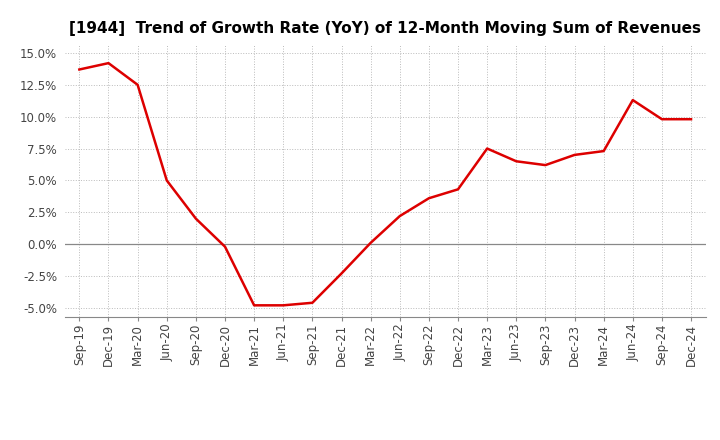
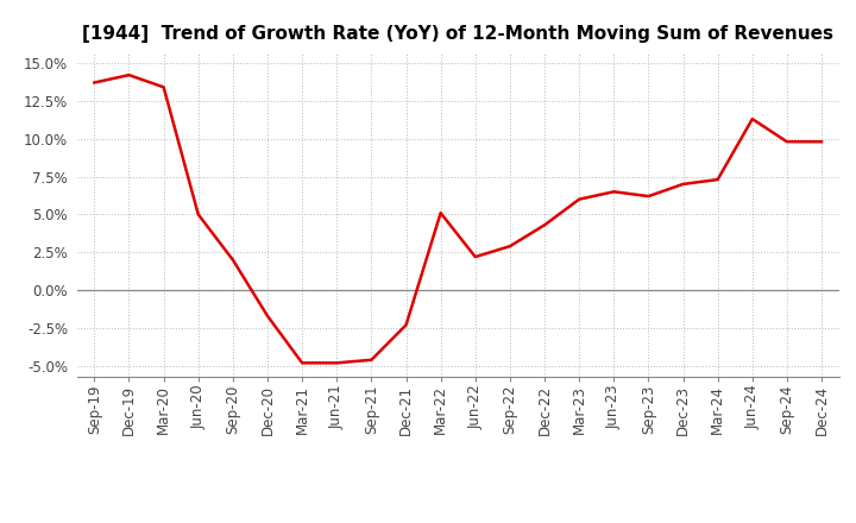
Mar-20: 12.5% -> 13.4%
Dec-20: -0.2% -> -1.7%
Mar-22: 0.1% -> 5.1%
Sep-22: 3.6% -> 2.9%
Mar-23: 7.5% -> 6.0%
